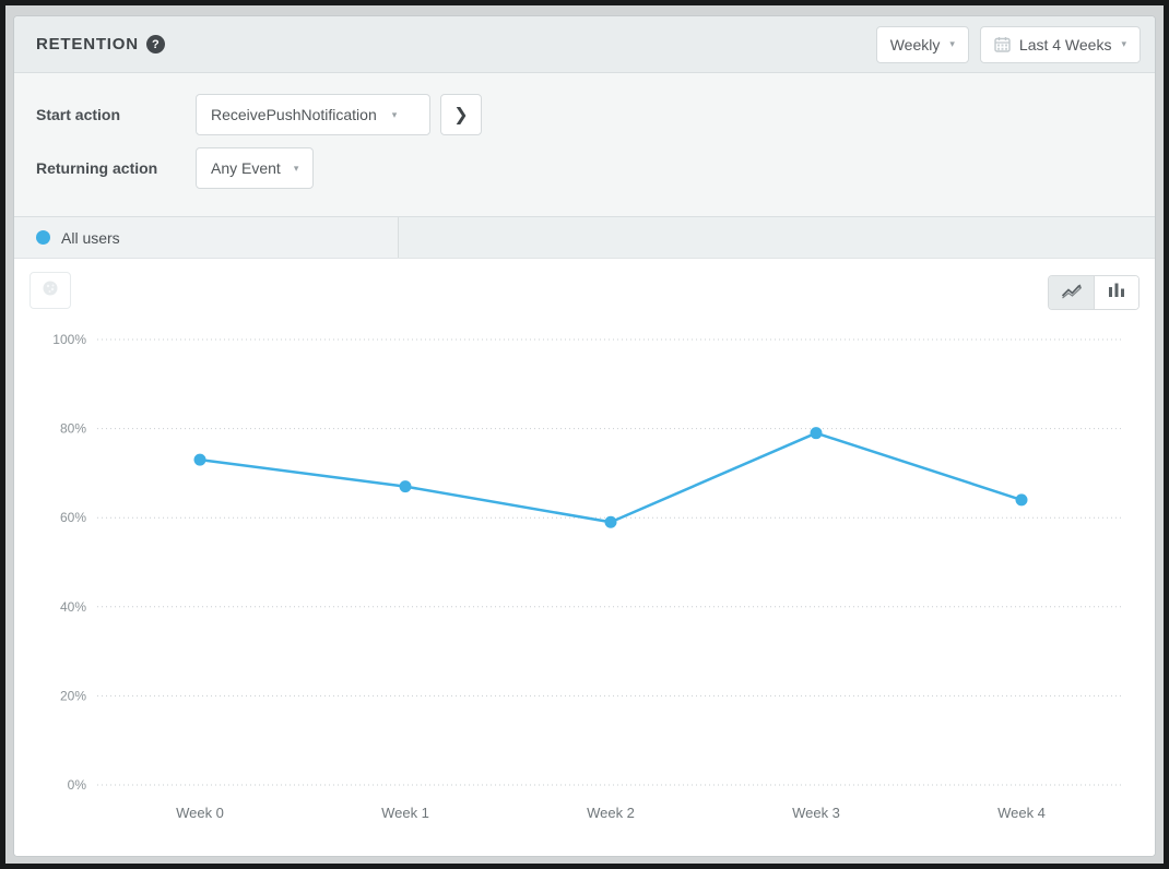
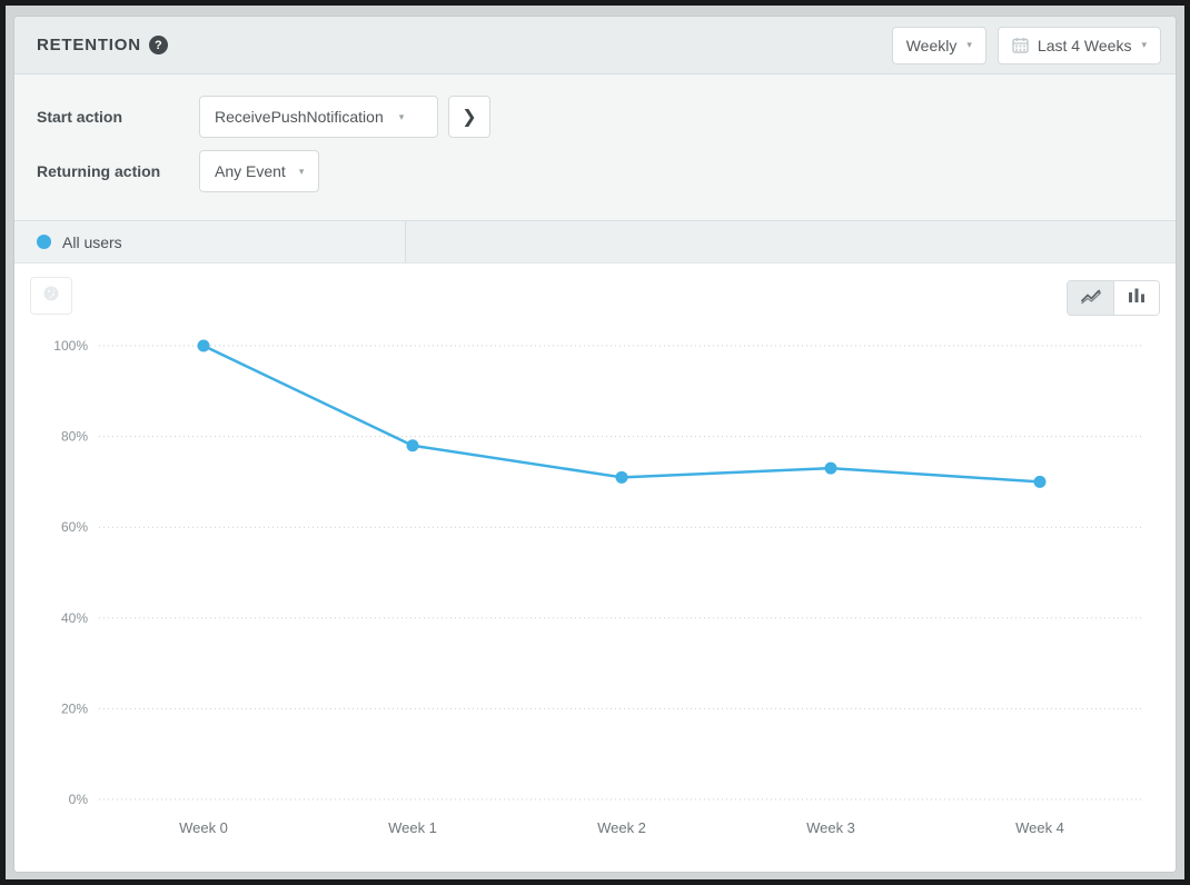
Week 0: 73% -> 100%
Week 1: 67% -> 78%
Week 2: 59% -> 71%
Week 3: 79% -> 73%
Week 4: 64% -> 70%
